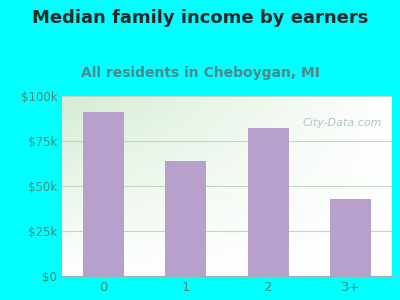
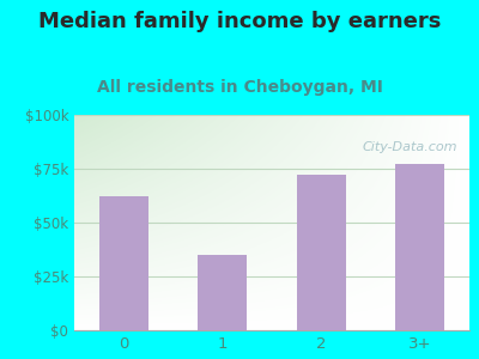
0: $91k -> $62k
1: $64k -> $35k
2: $82k -> $72k
3+: $43k -> $77k
